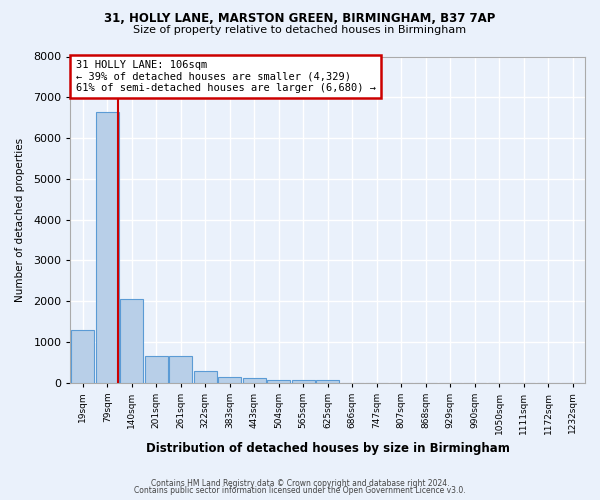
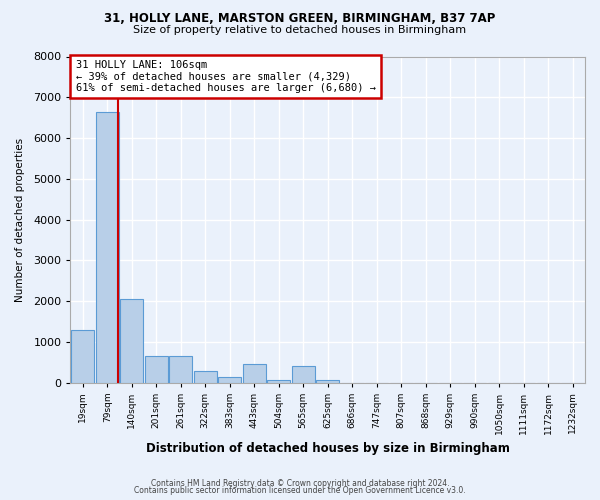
443sqm: 100 -> 450
565sqm: 50 -> 400
